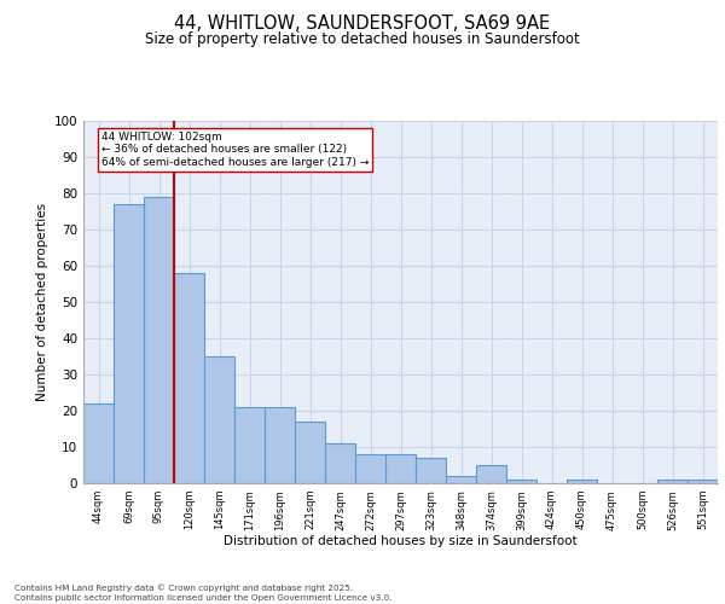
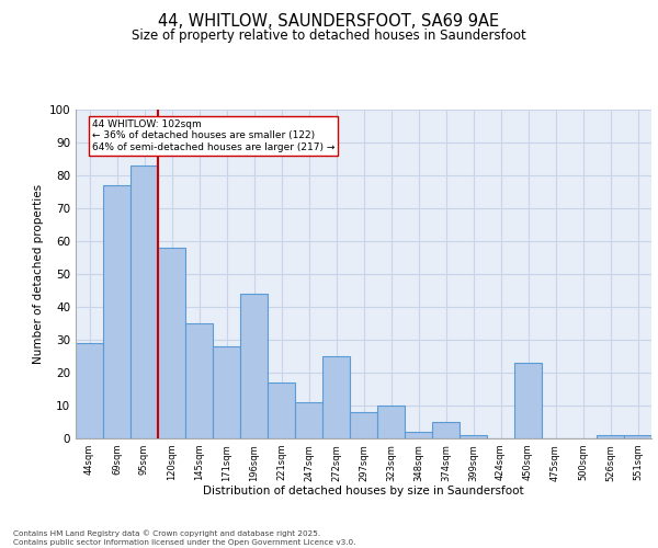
44sqm: 22 -> 29
95sqm: 79 -> 83
171sqm: 21 -> 28
196sqm: 21 -> 44
272sqm: 8 -> 25
323sqm: 7 -> 10
450sqm: 1 -> 23
